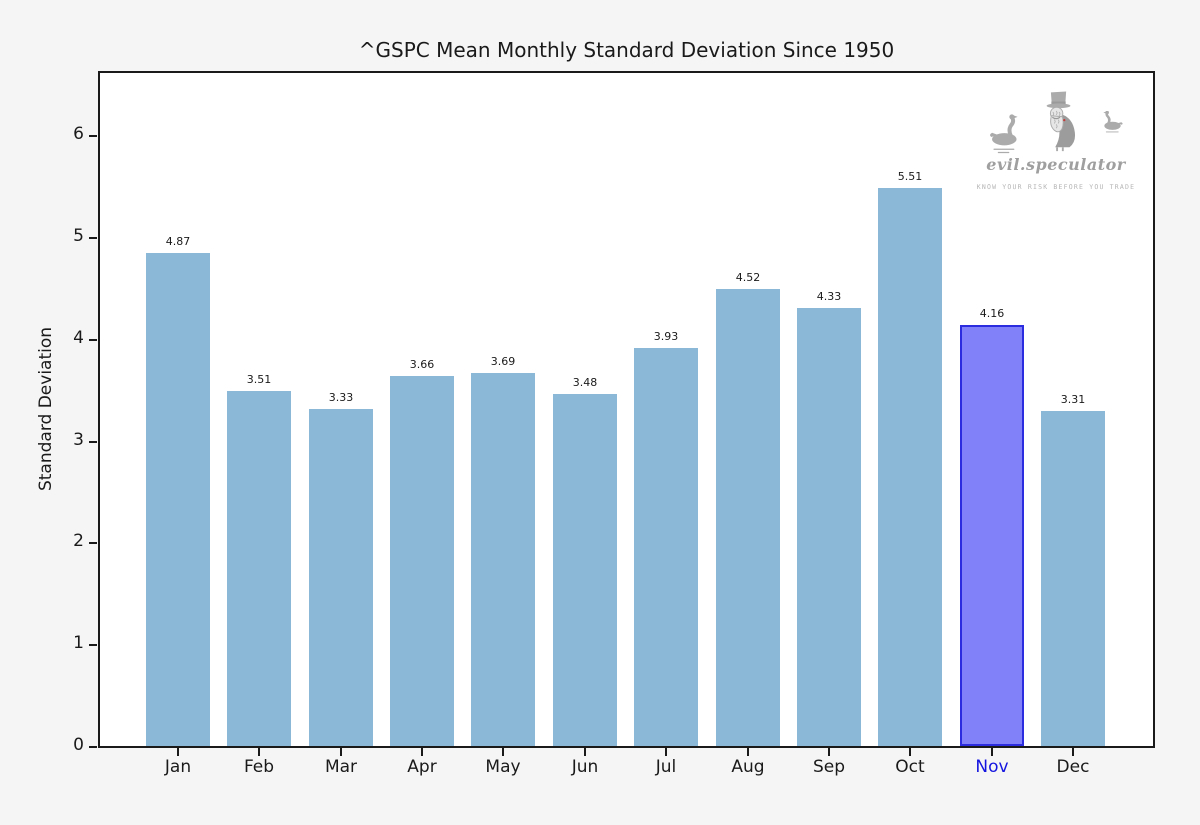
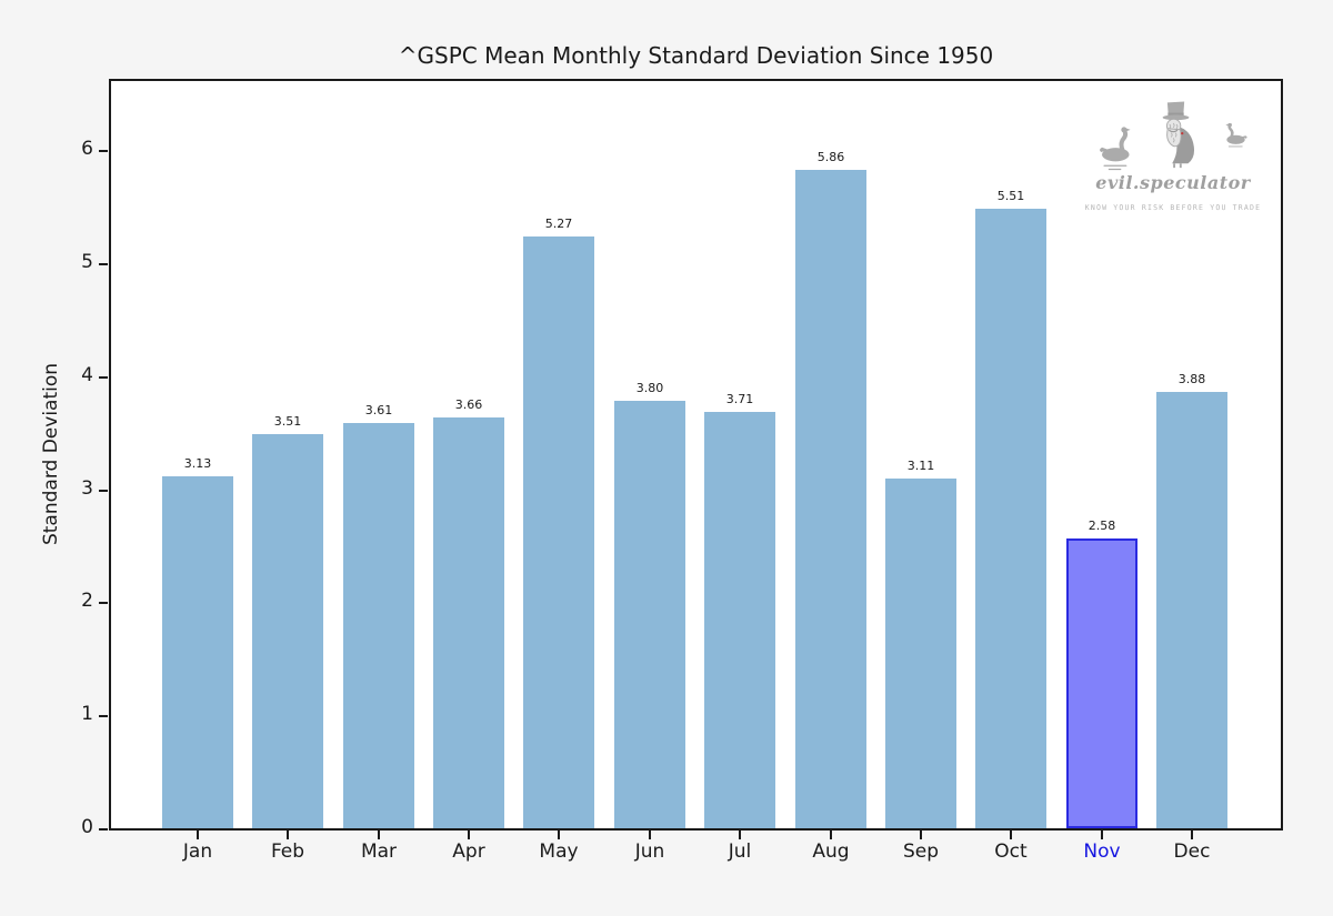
Jan: 4.87 -> 3.13
Mar: 3.33 -> 3.61
May: 3.69 -> 5.27
Jun: 3.48 -> 3.80
Jul: 3.93 -> 3.71
Aug: 4.52 -> 5.86
Sep: 4.33 -> 3.11
Nov: 4.16 -> 2.58
Dec: 3.31 -> 3.88
